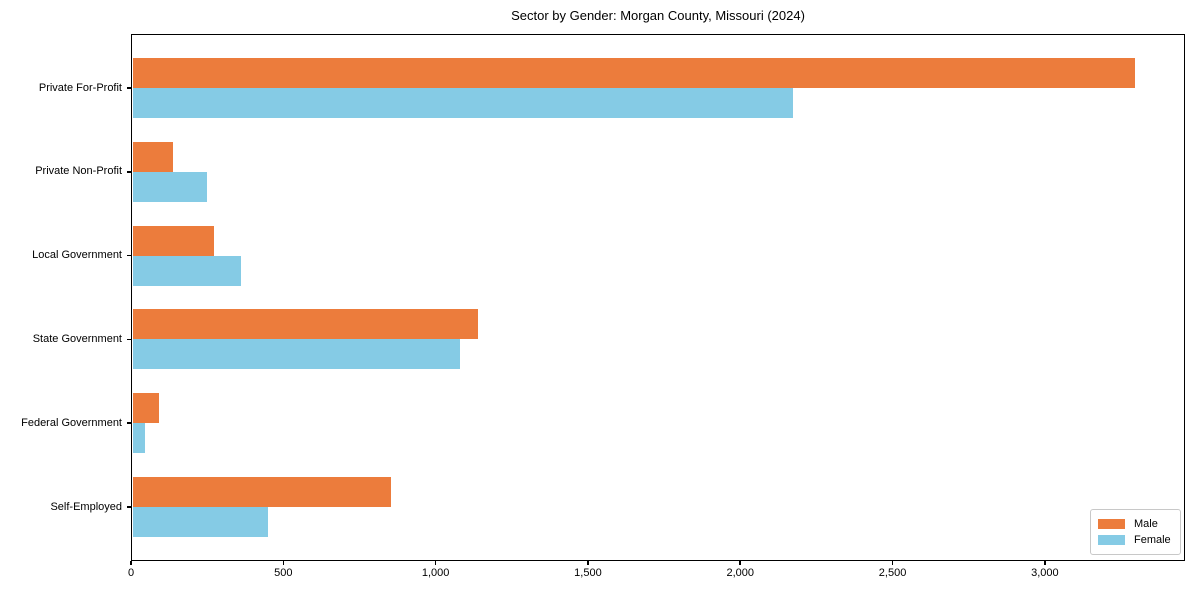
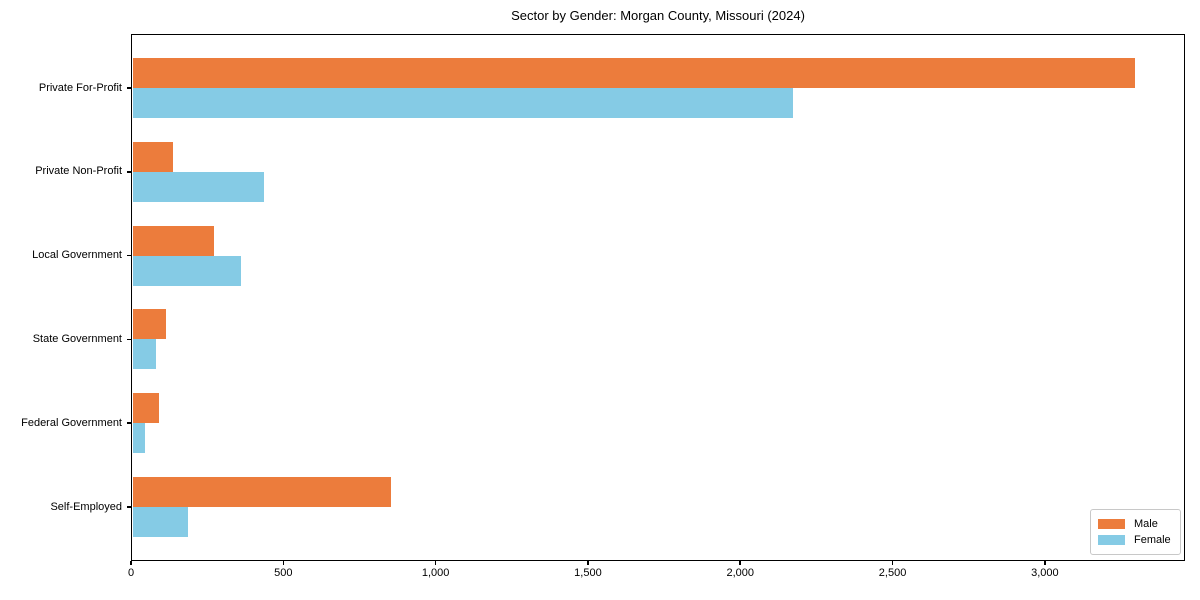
Female/Private Non-Profit: 250 -> 440
Male/State Government: 1140 -> 120
Female/State Government: 1080 -> 80
Female/Self-Employed: 450 -> 190
